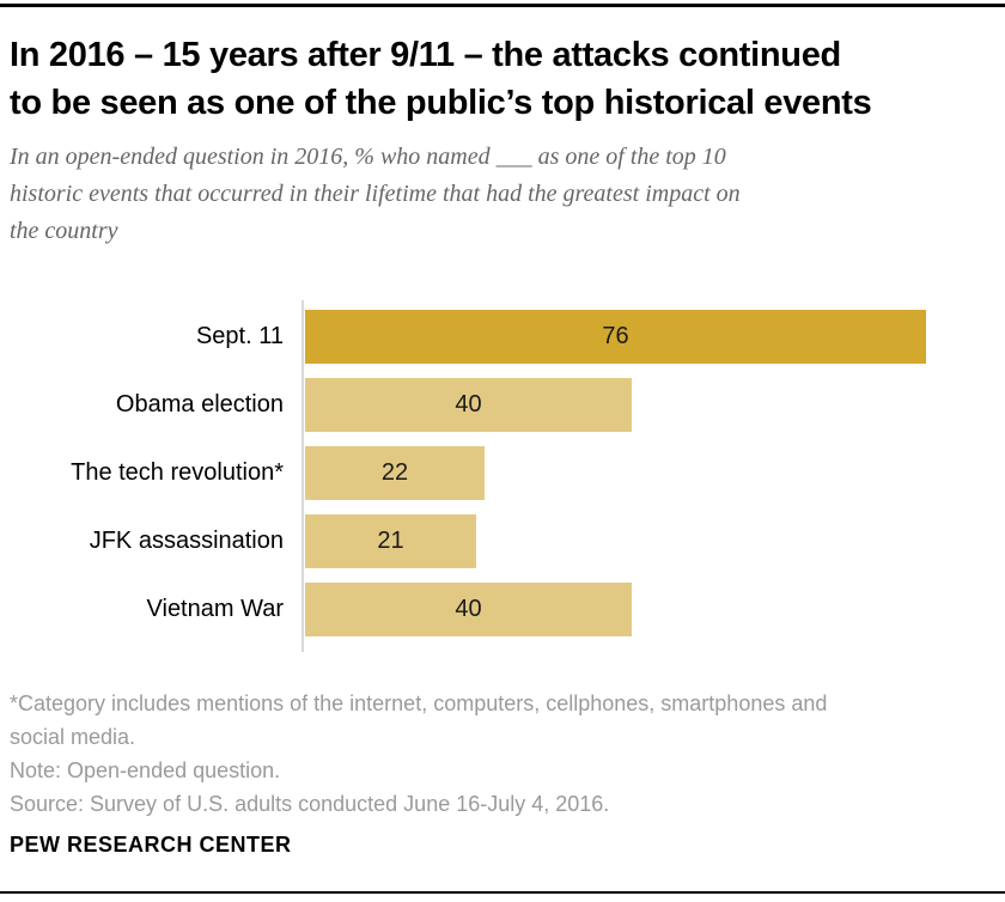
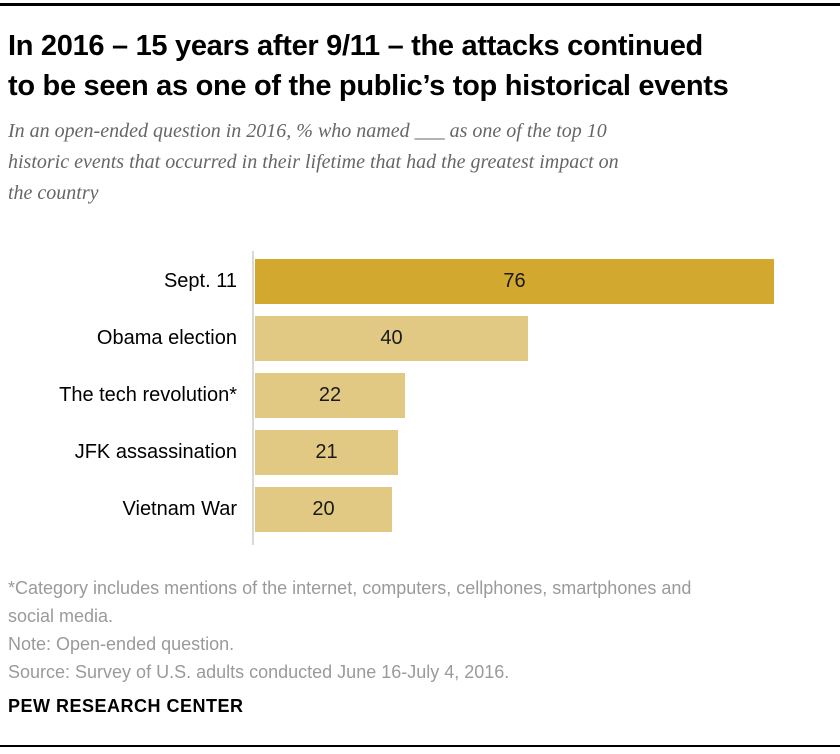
Vietnam War: 40 -> 20
